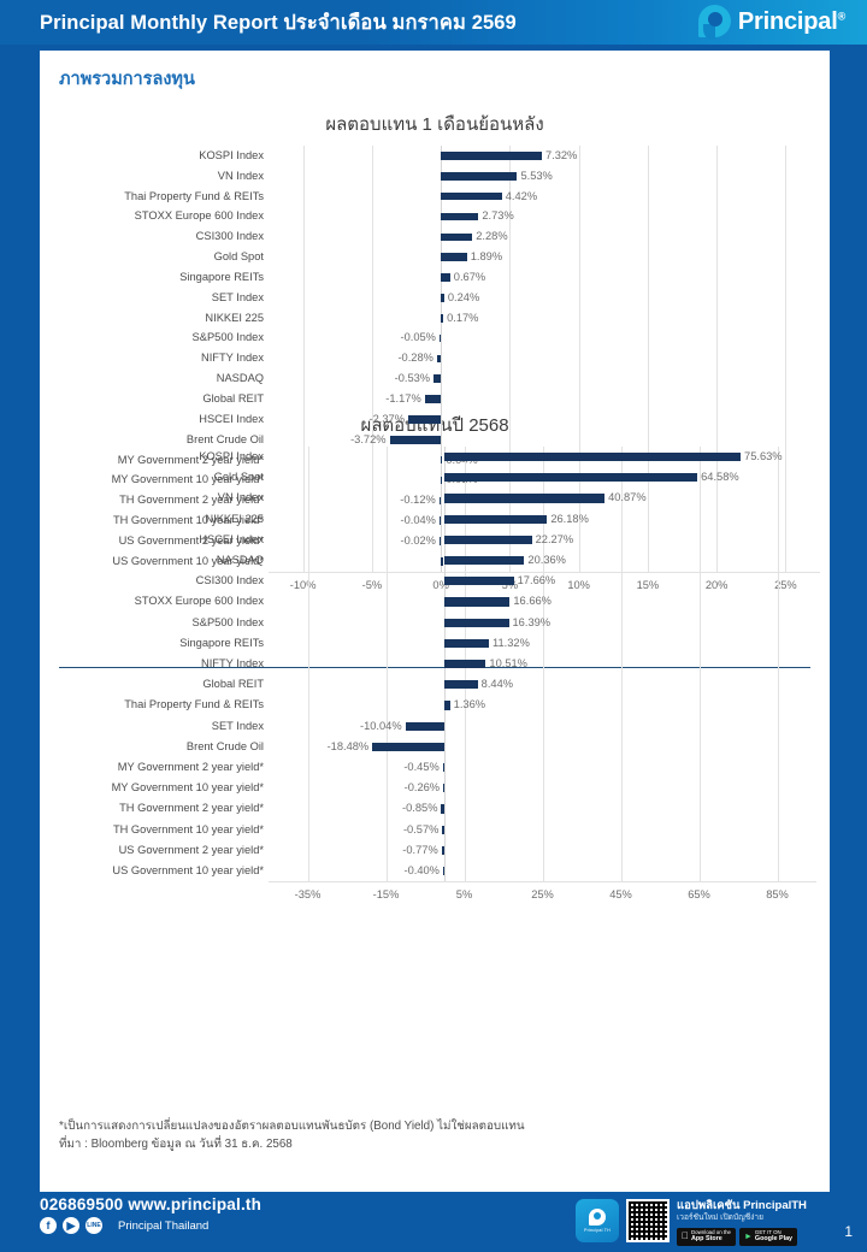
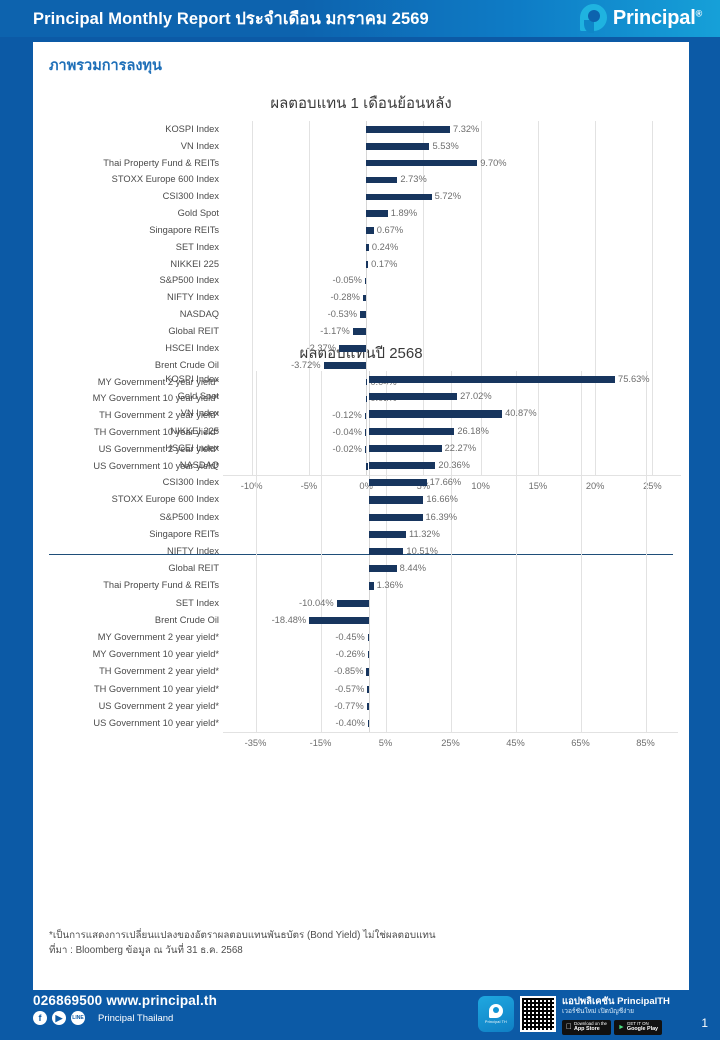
ผลตอบแทน 1 เดือนย้อนหลัง/Thai Property Fund & REITs: 4.42% -> 9.70%
ผลตอบแทน 1 เดือนย้อนหลัง/CSI300 Index: 2.28% -> 5.72%
ผลตอบแทนปี 2568/Gold Spot: 64.58% -> 27.02%
